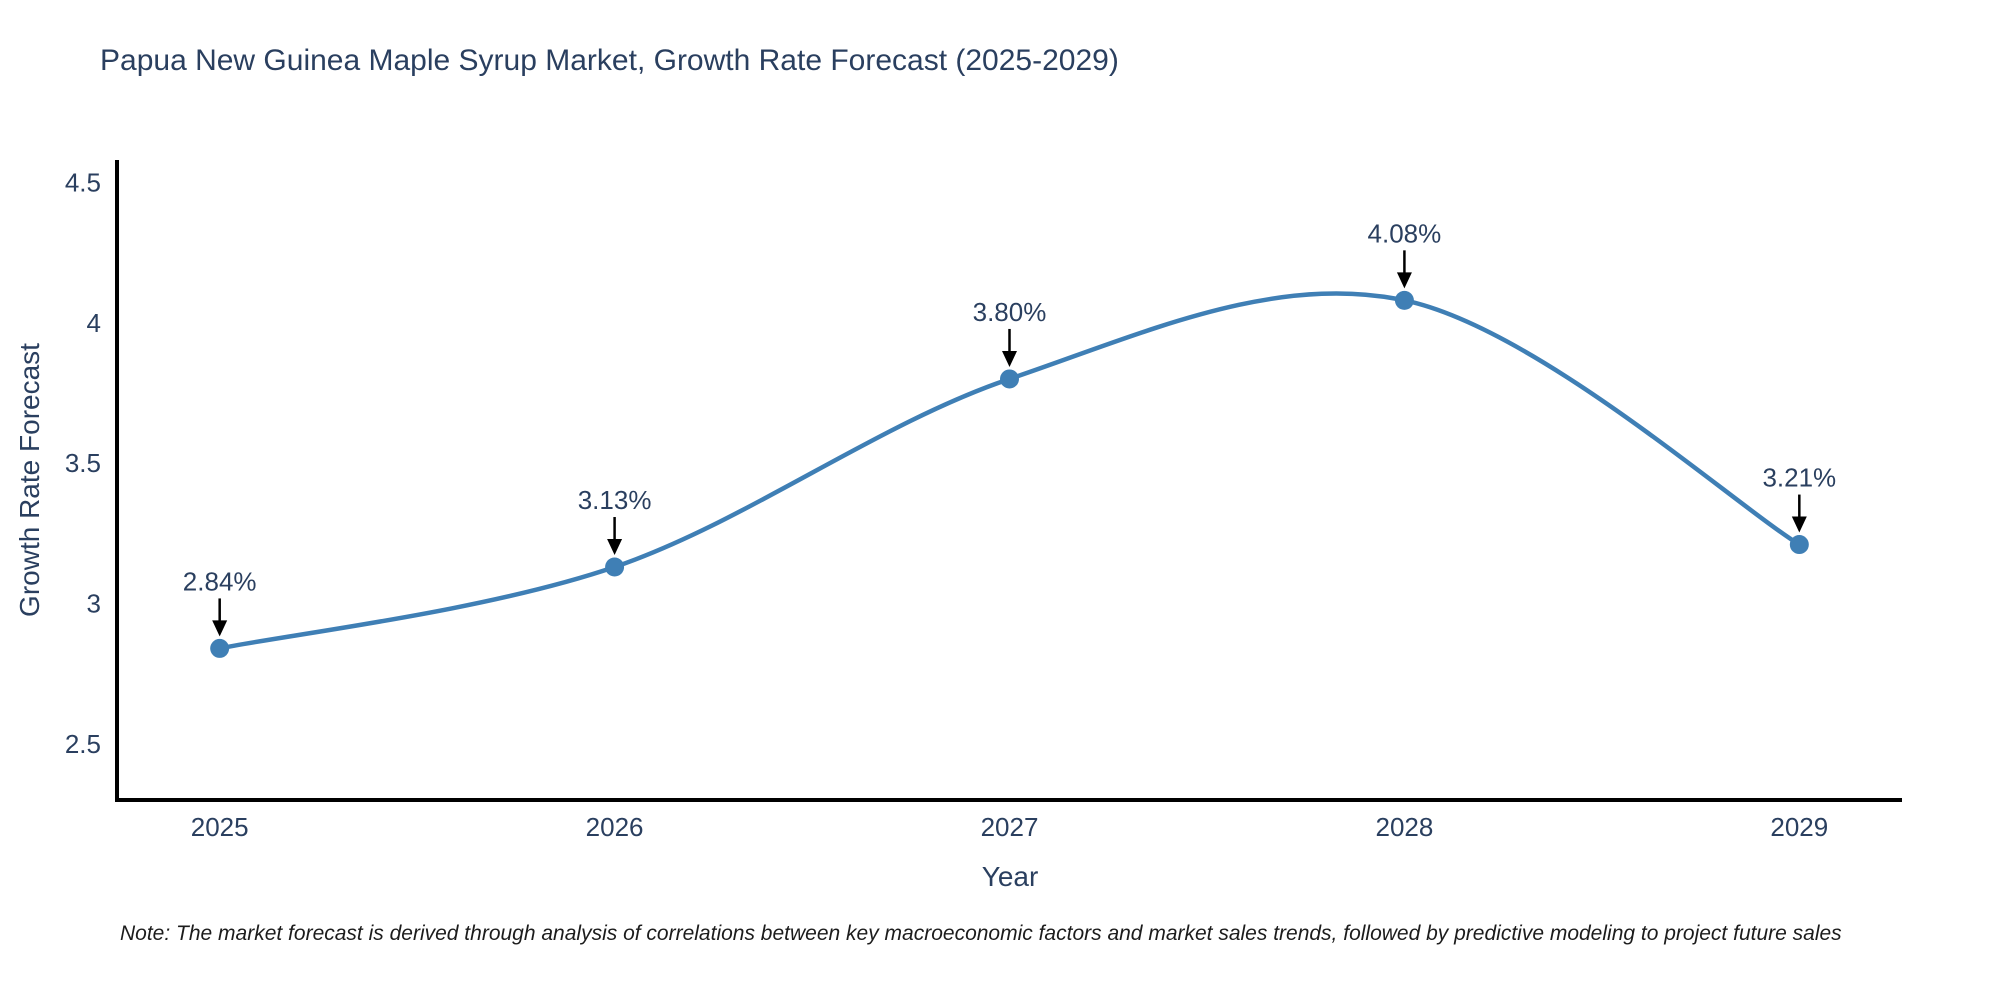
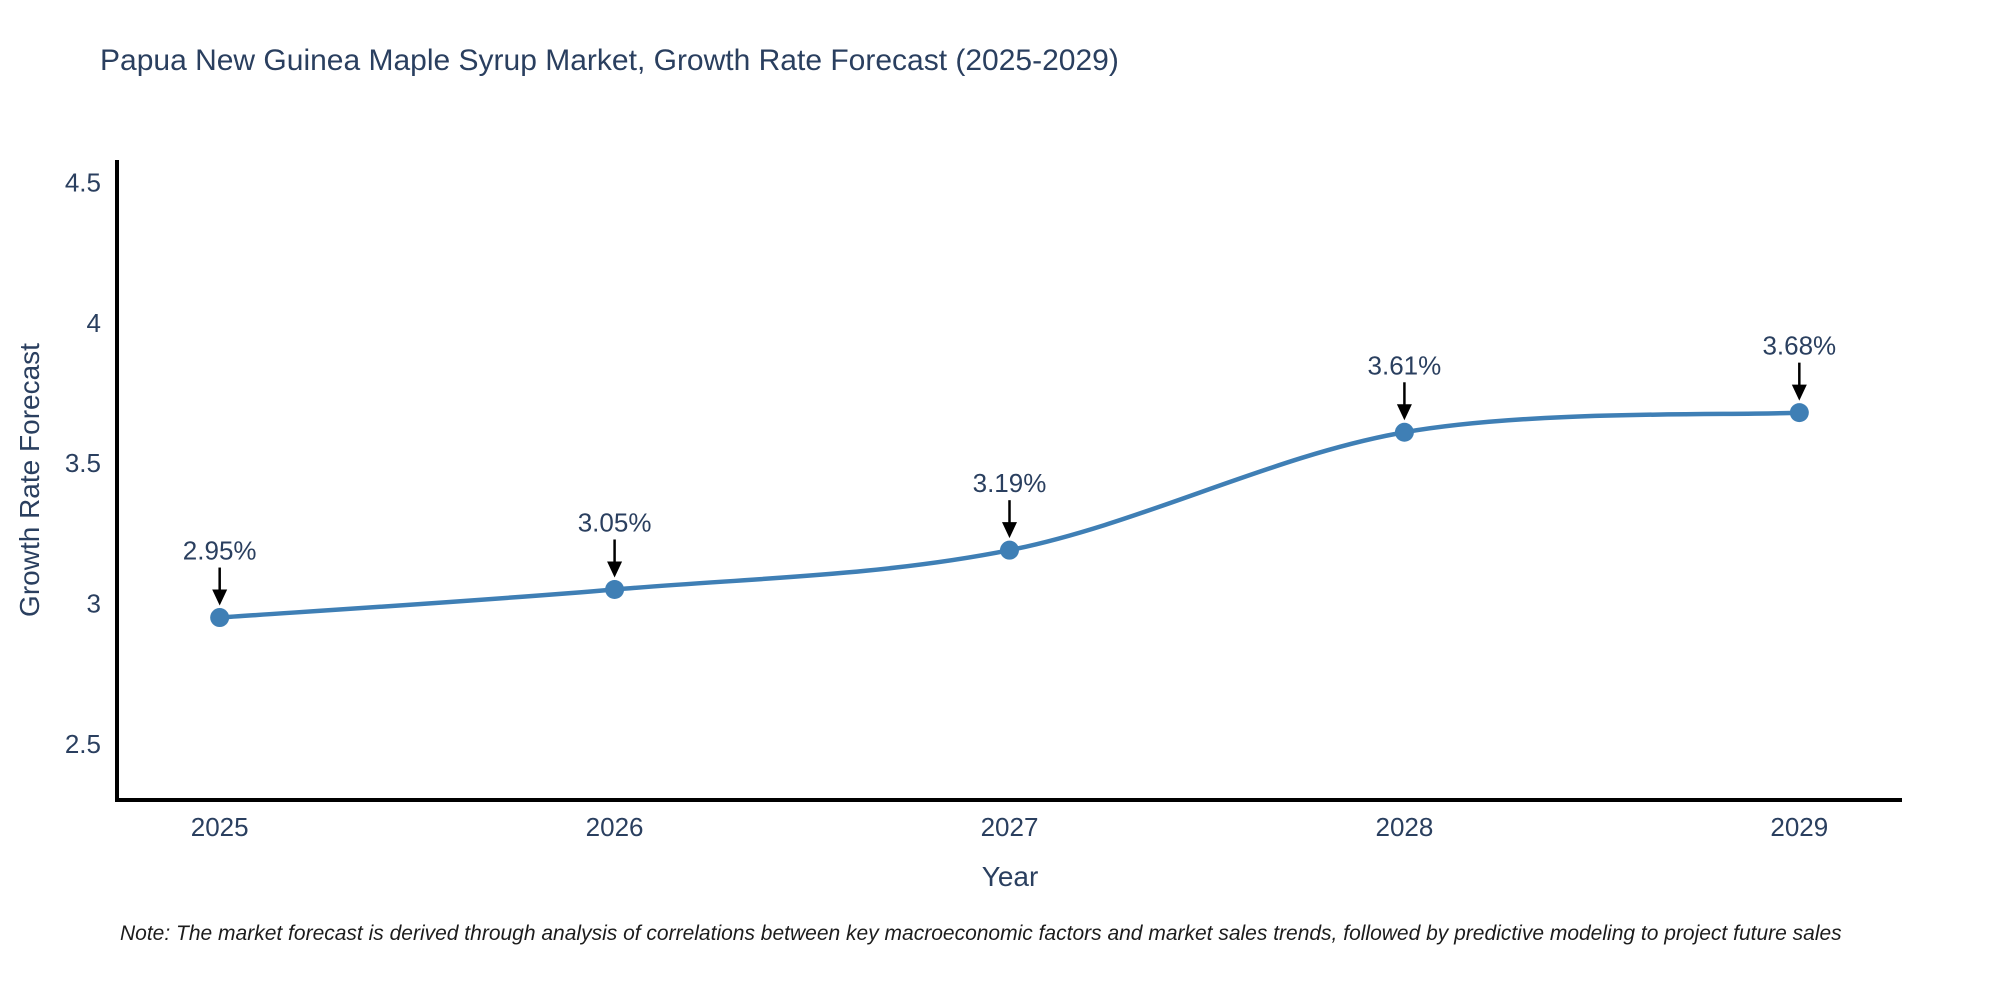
2025: 2.84% -> 2.95%
2026: 3.13% -> 3.05%
2027: 3.80% -> 3.19%
2028: 4.08% -> 3.61%
2029: 3.21% -> 3.68%
